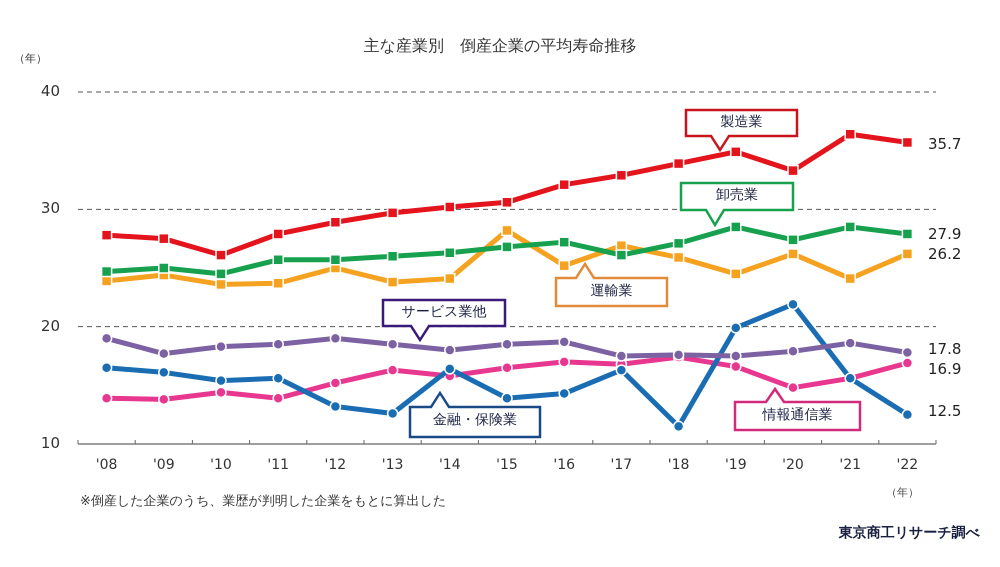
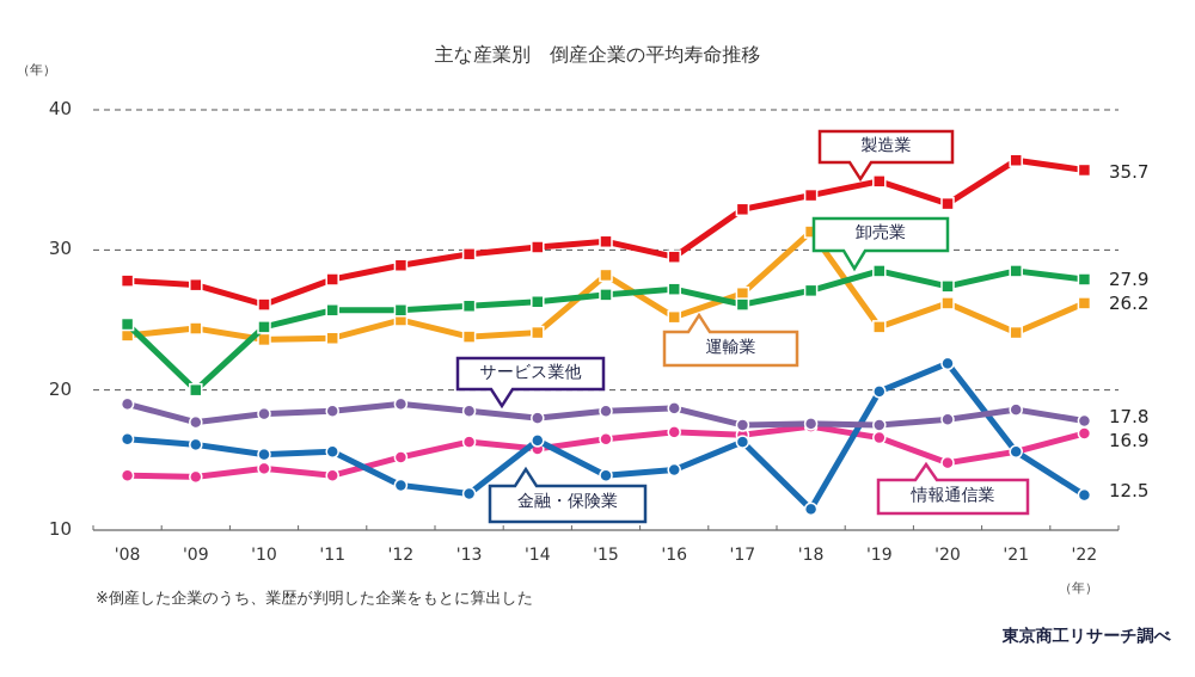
卸売業/'09: 25.0 -> 20.0
製造業/'16: 32.1 -> 29.5
運輸業/'18: 25.9 -> 31.3
